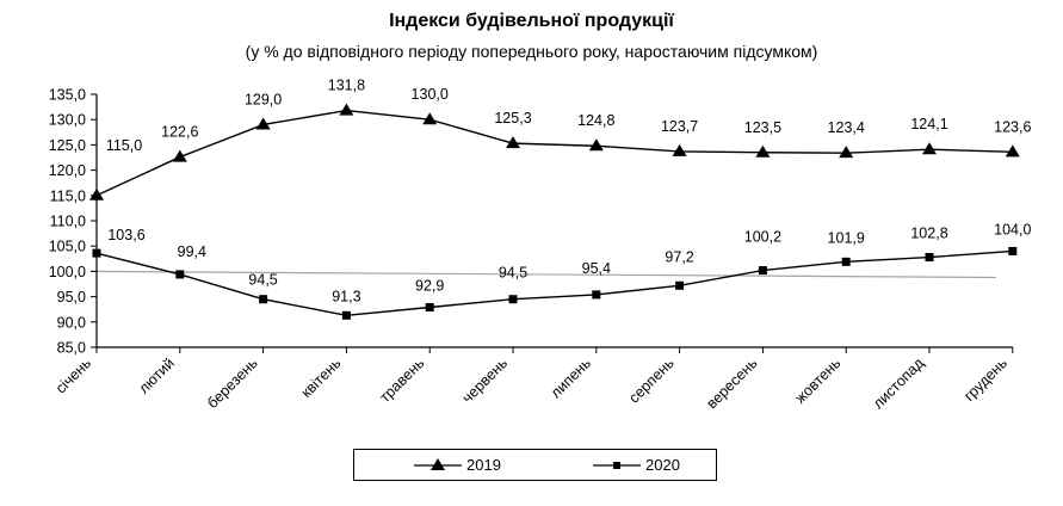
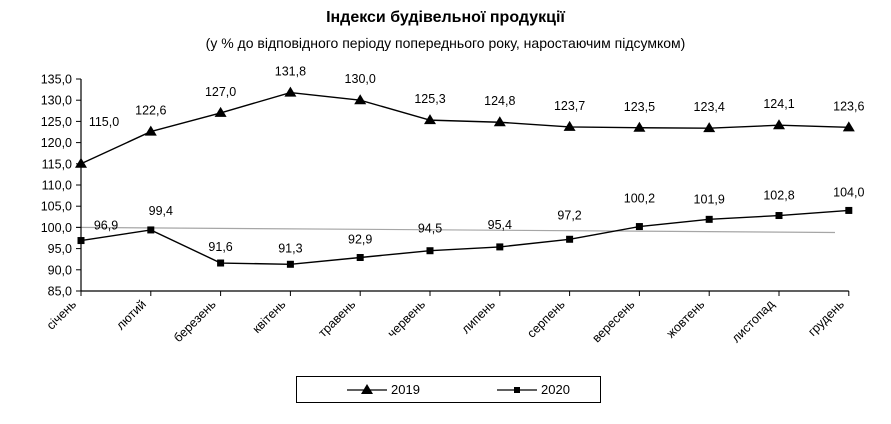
2020/січень: 103,6 -> 96,9
2019/березень: 129,0 -> 127,0
2020/березень: 94,5 -> 91,6
